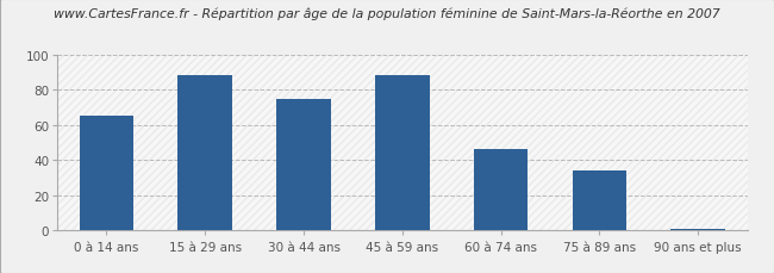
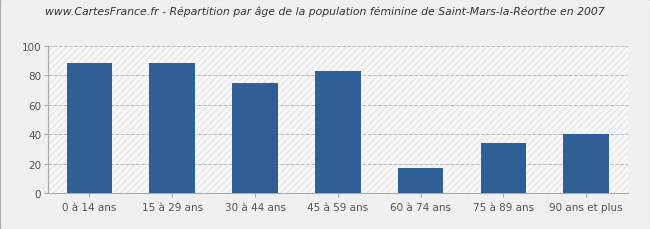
0 à 14 ans: 65 -> 88
45 à 59 ans: 88 -> 83
60 à 74 ans: 46 -> 17
90 ans et plus: 1 -> 40
